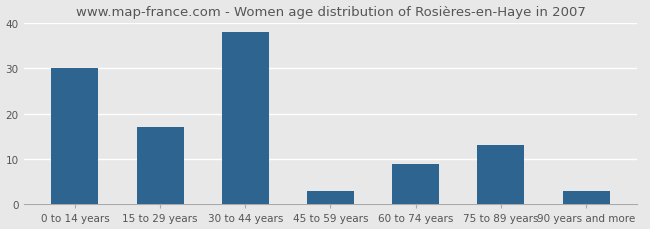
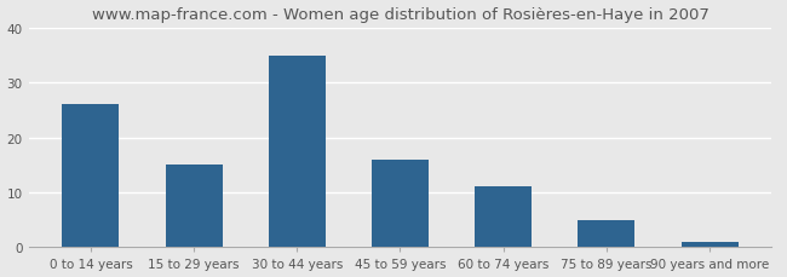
0 to 14 years: 30 -> 26
15 to 29 years: 17 -> 15
30 to 44 years: 38 -> 35
45 to 59 years: 3 -> 16
60 to 74 years: 9 -> 11
75 to 89 years: 13 -> 5
90 years and more: 3 -> 1
